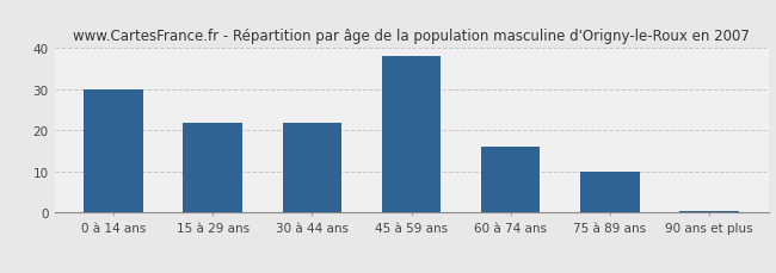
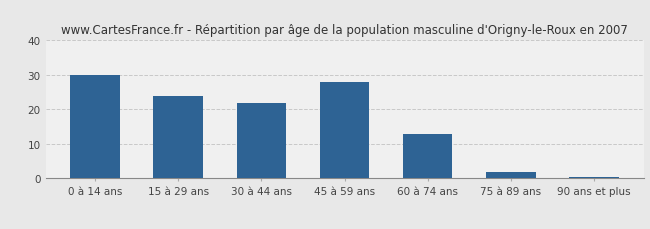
15 à 29 ans: 22.0 -> 24.0
45 à 59 ans: 38.0 -> 28.0
60 à 74 ans: 16.0 -> 13.0
75 à 89 ans: 10.0 -> 2.0
